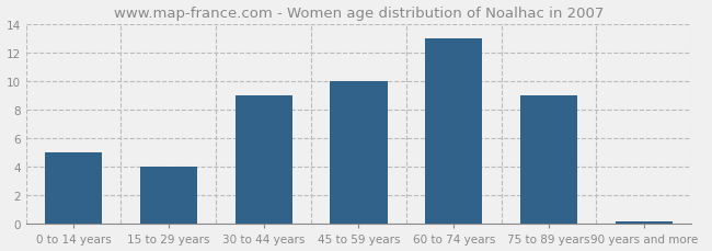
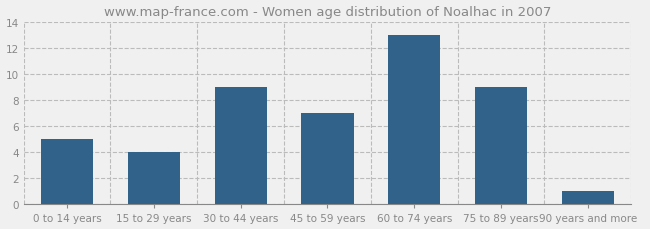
45 to 59 years: 10.0 -> 7.0
90 years and more: 0.2 -> 1.0
